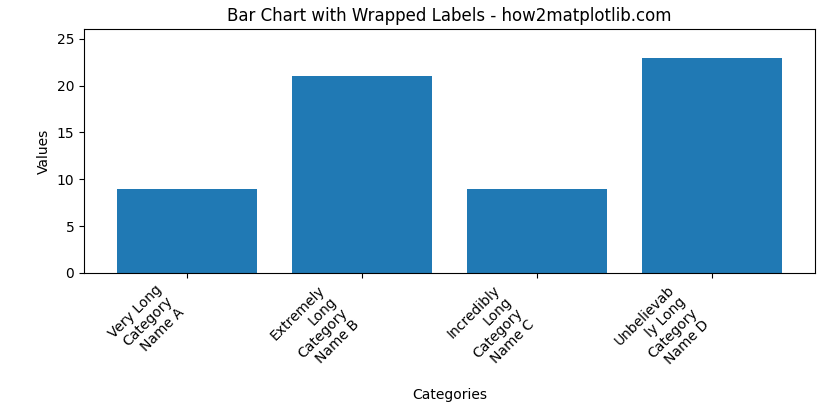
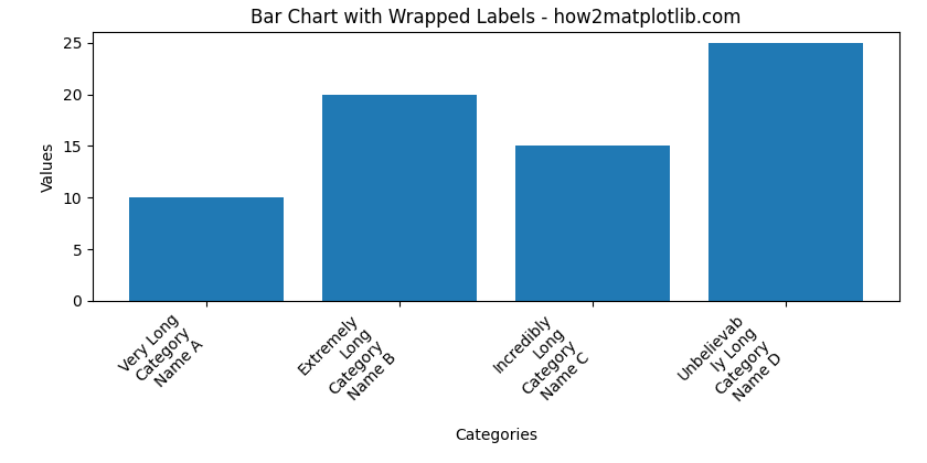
Very Long Category Name A: 9 -> 10
Extremely Long Category Name B: 21 -> 20
Incredibly Long Category Name C: 9 -> 15
Unbelievab ly Long Category Name D: 23 -> 25
